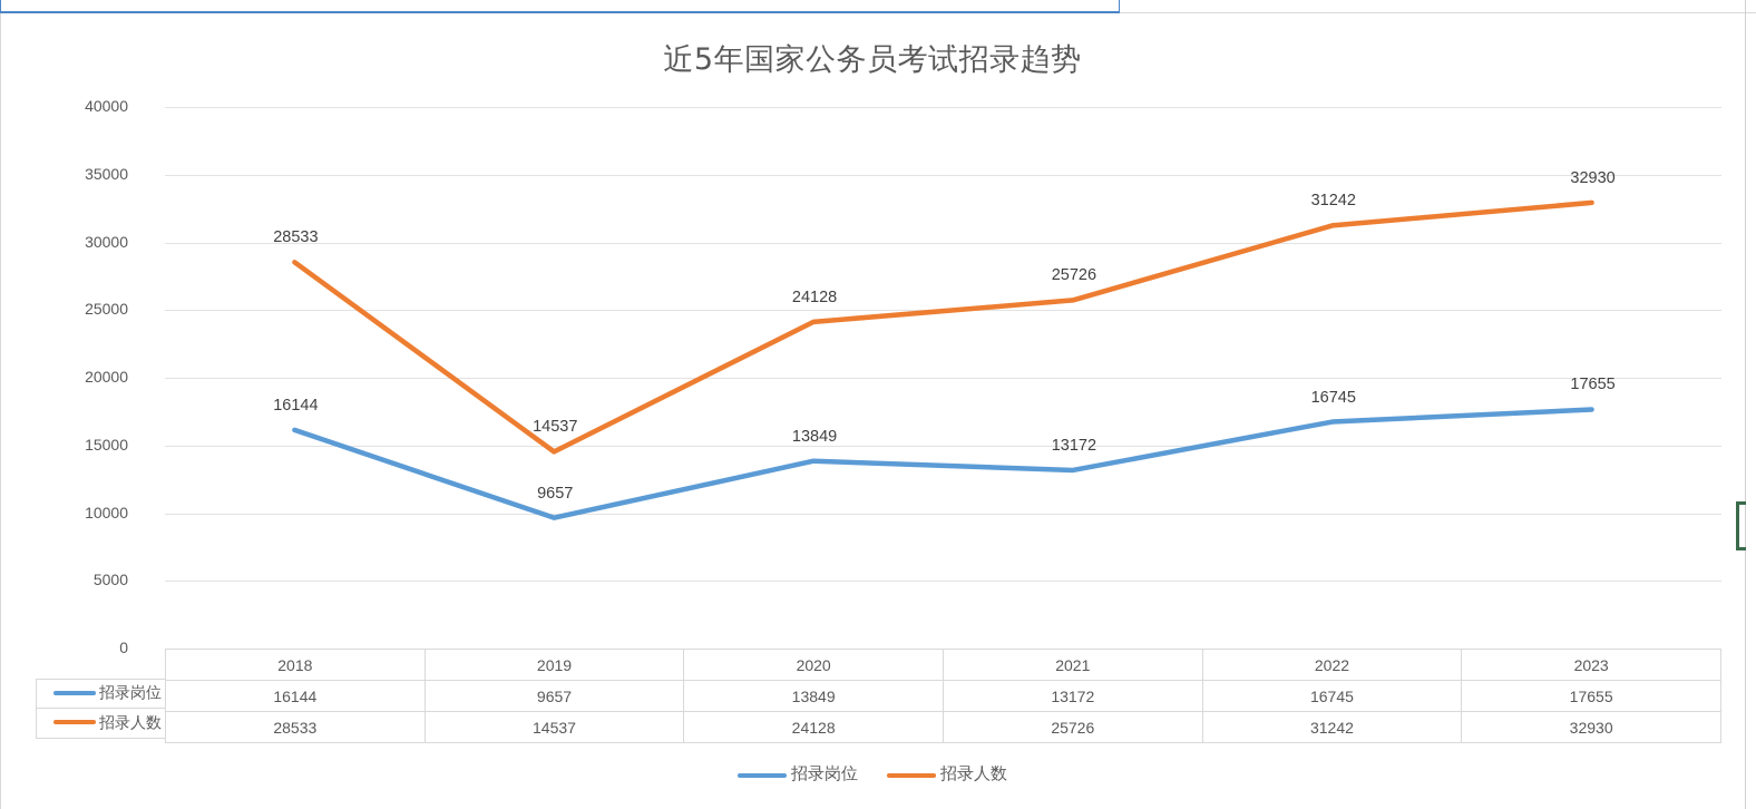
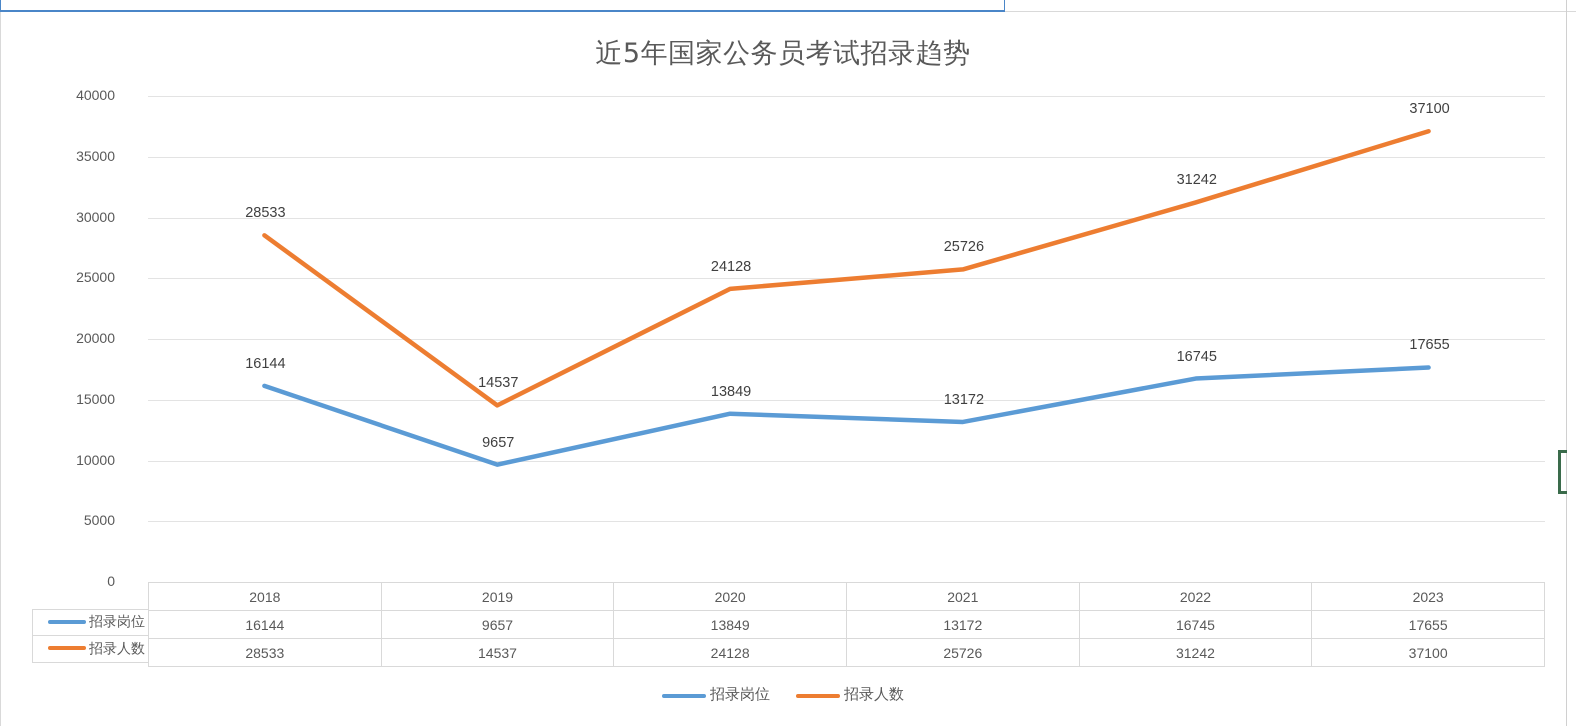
招录人数/2023: 32930 -> 37100
